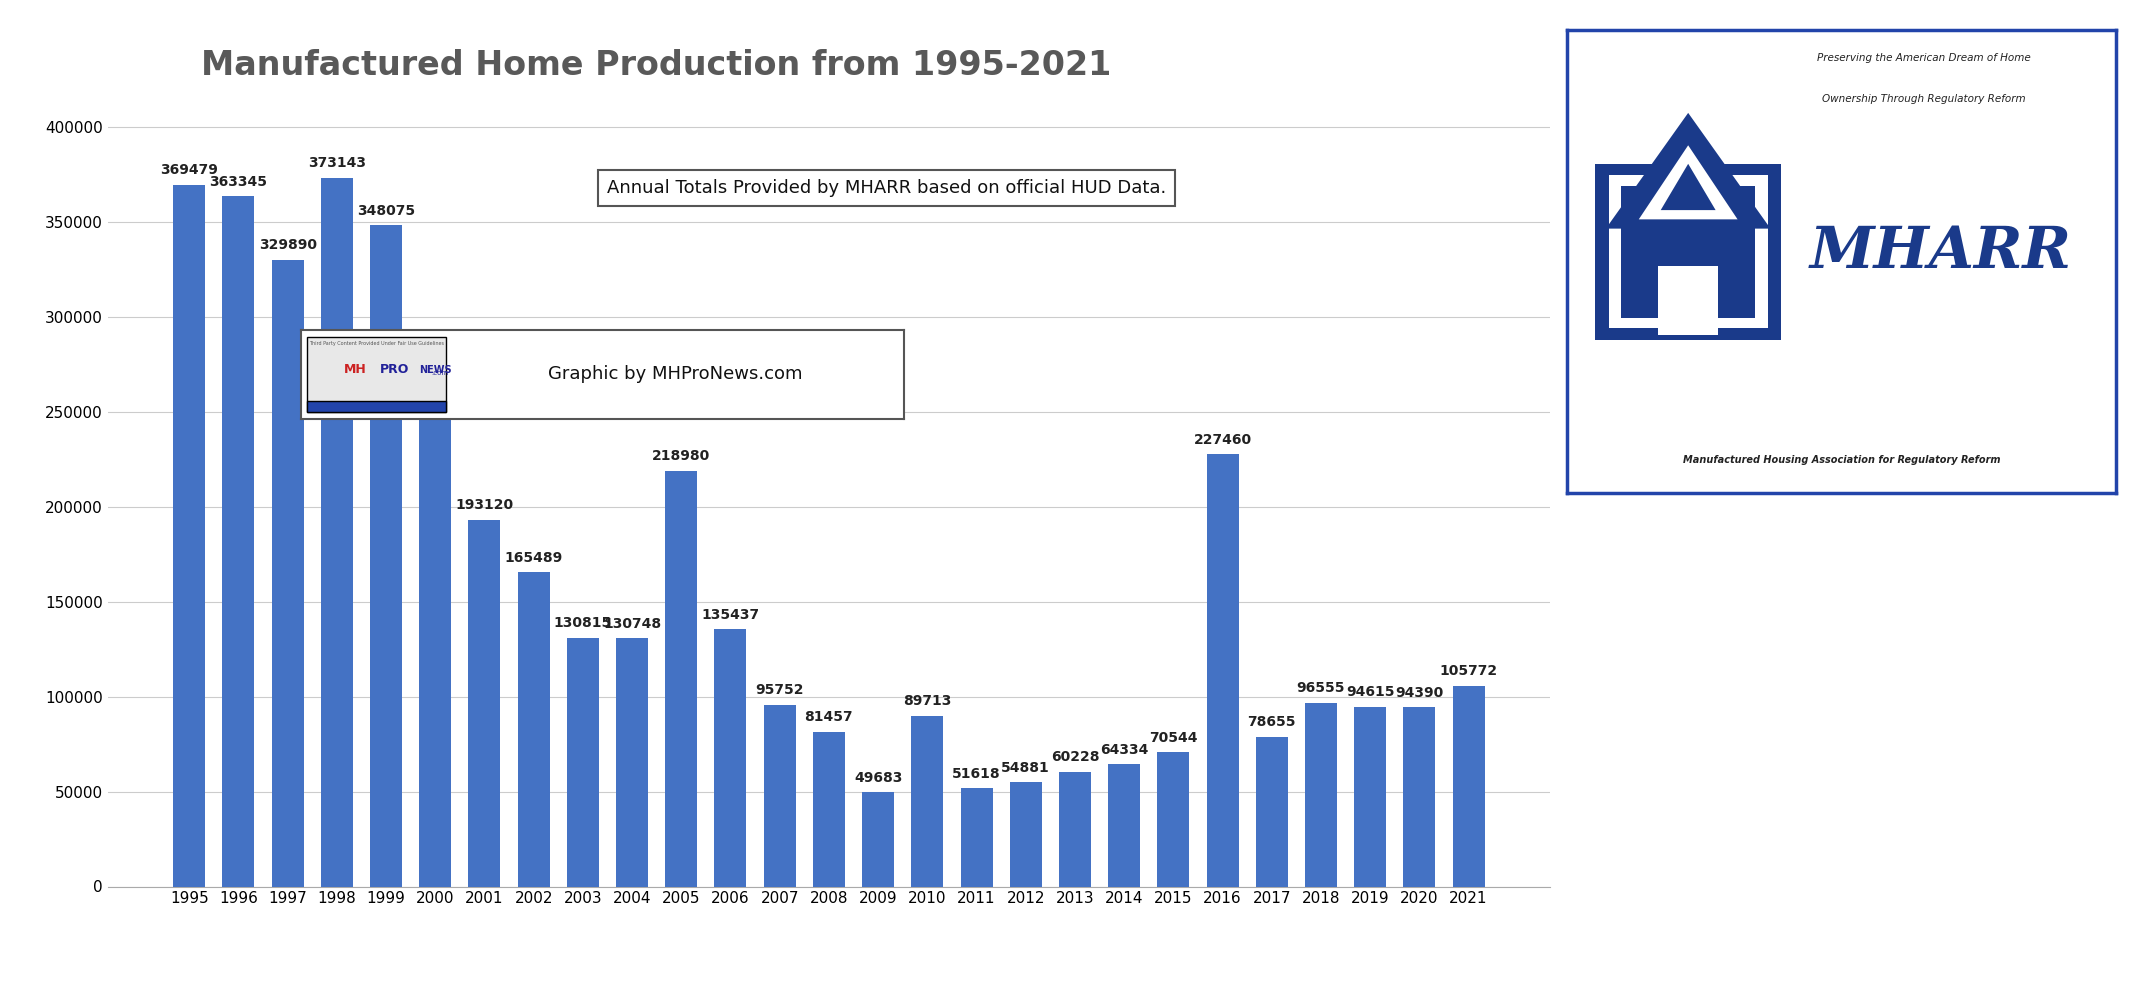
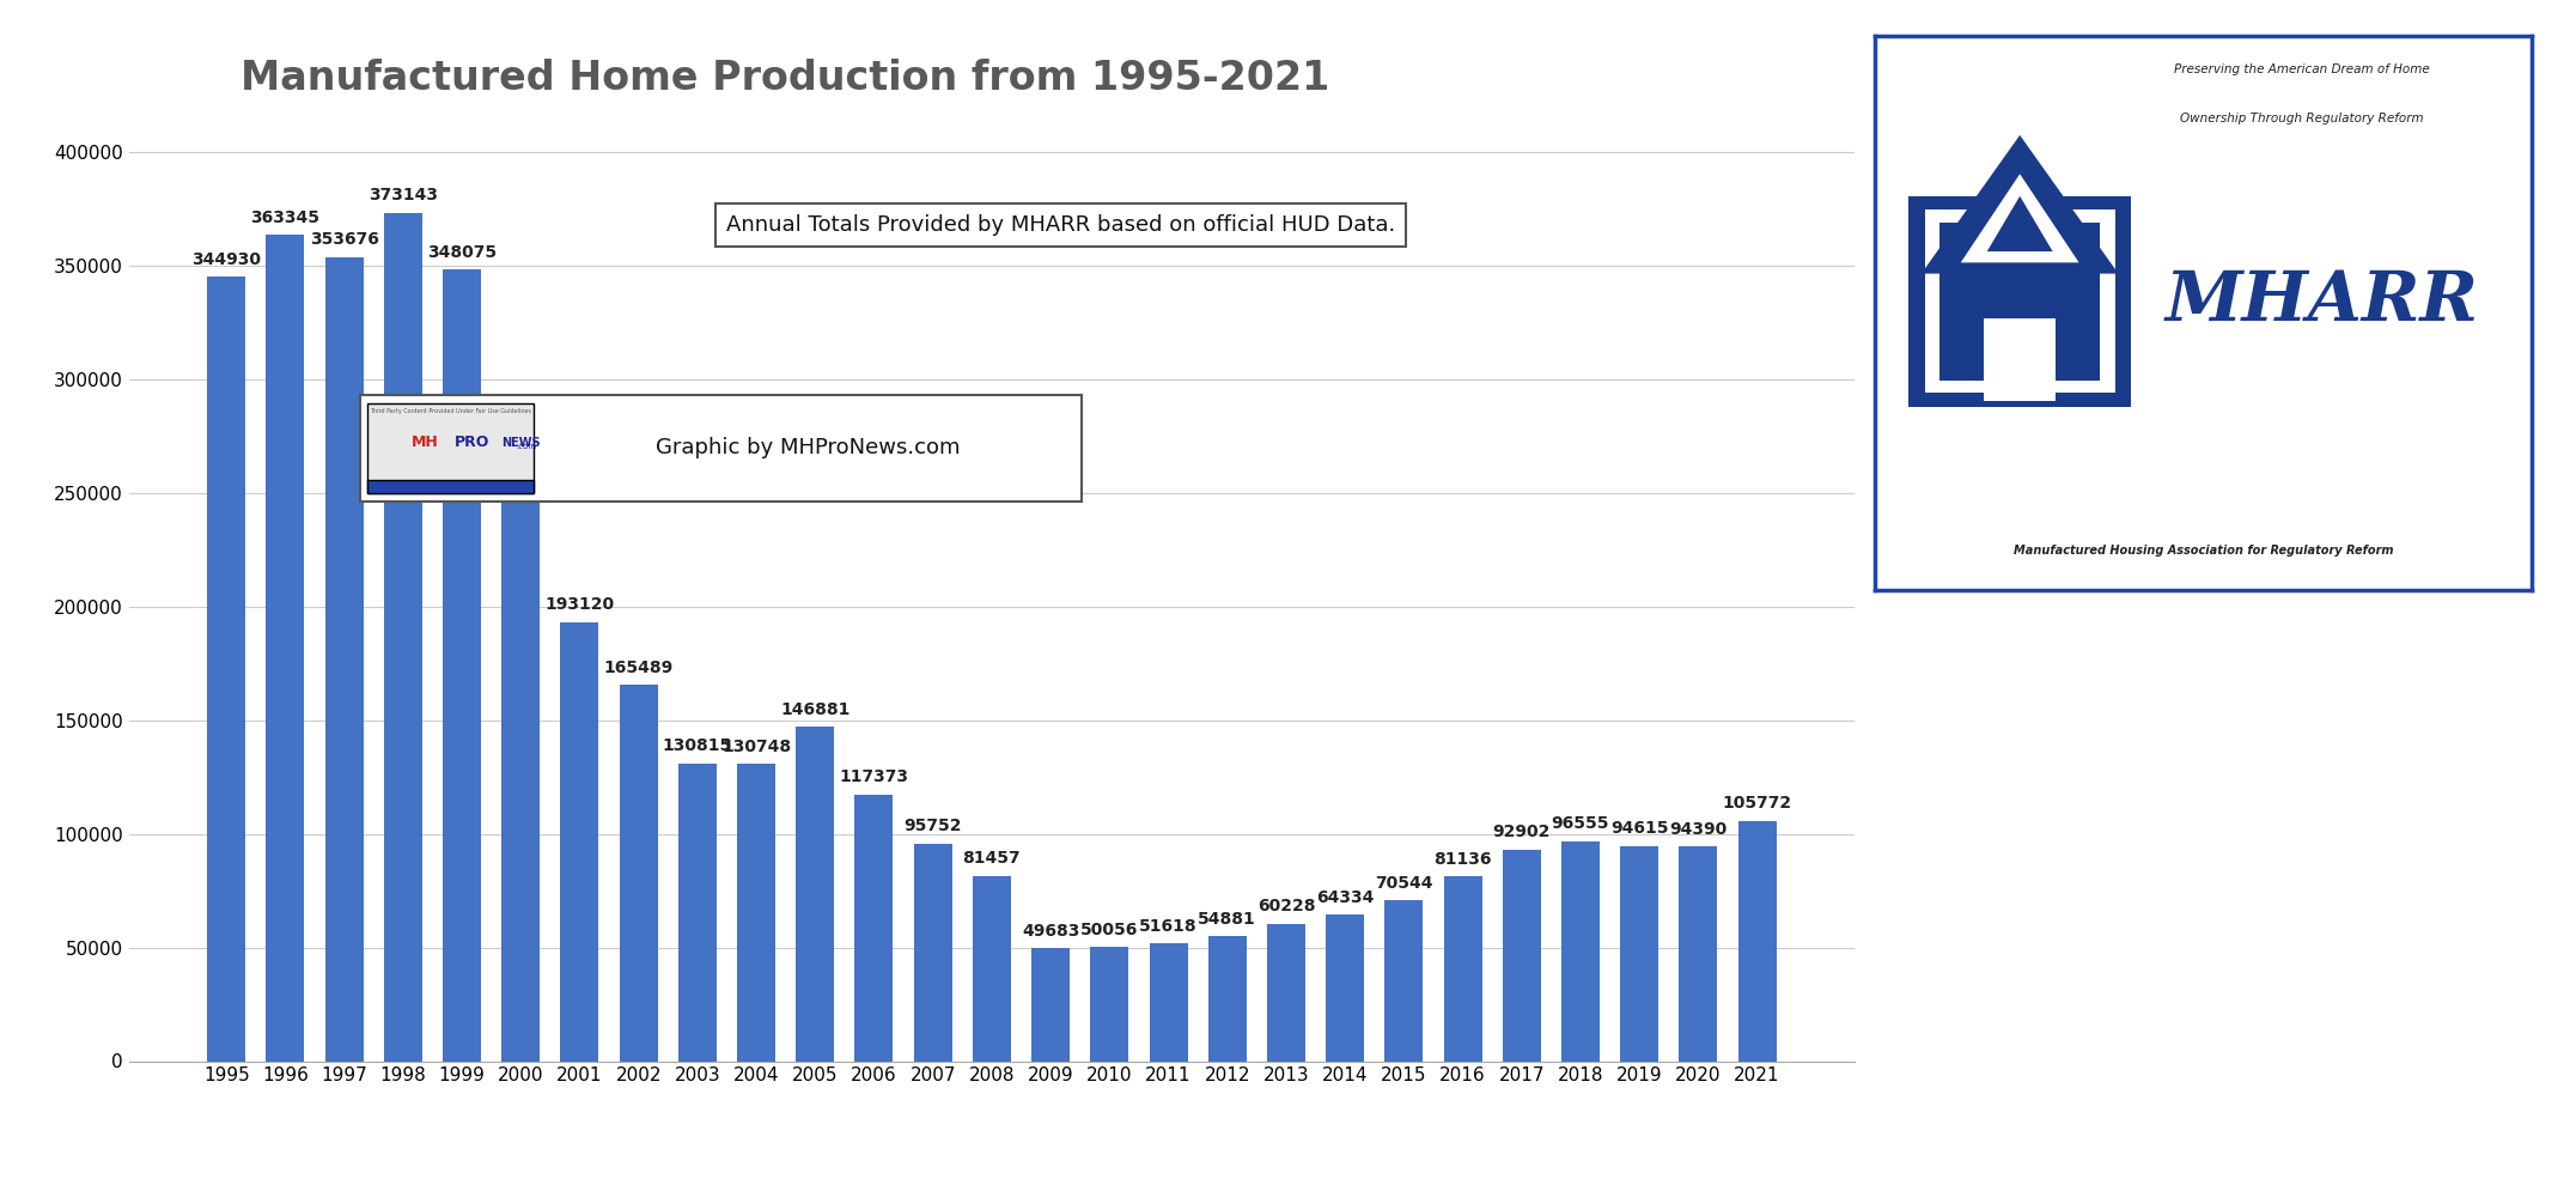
1995: 369479 -> 344930
1997: 329890 -> 353676
2005: 218980 -> 146881
2006: 135437 -> 117373
2010: 89713 -> 50056
2016: 227460 -> 81136
2017: 78655 -> 92902
